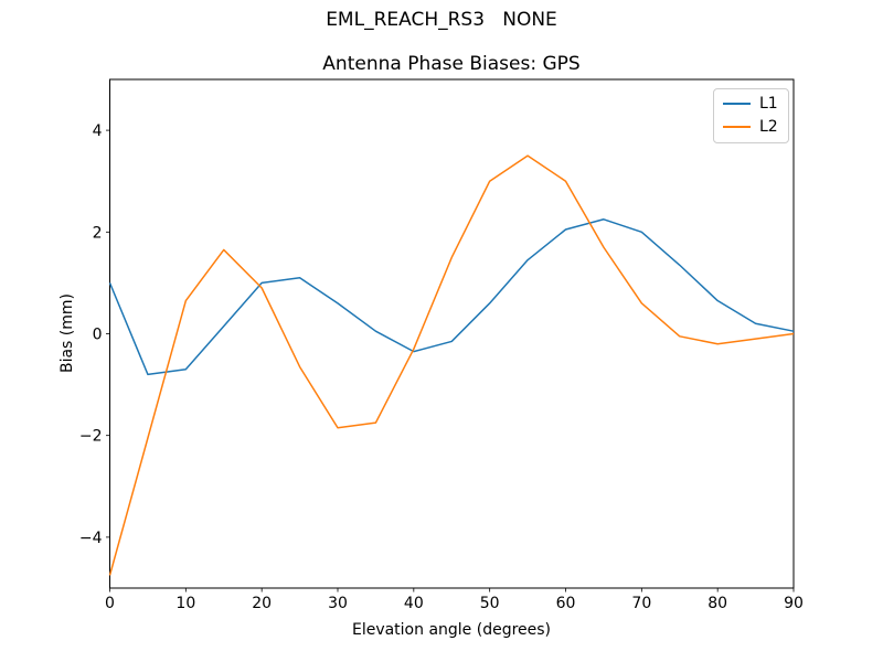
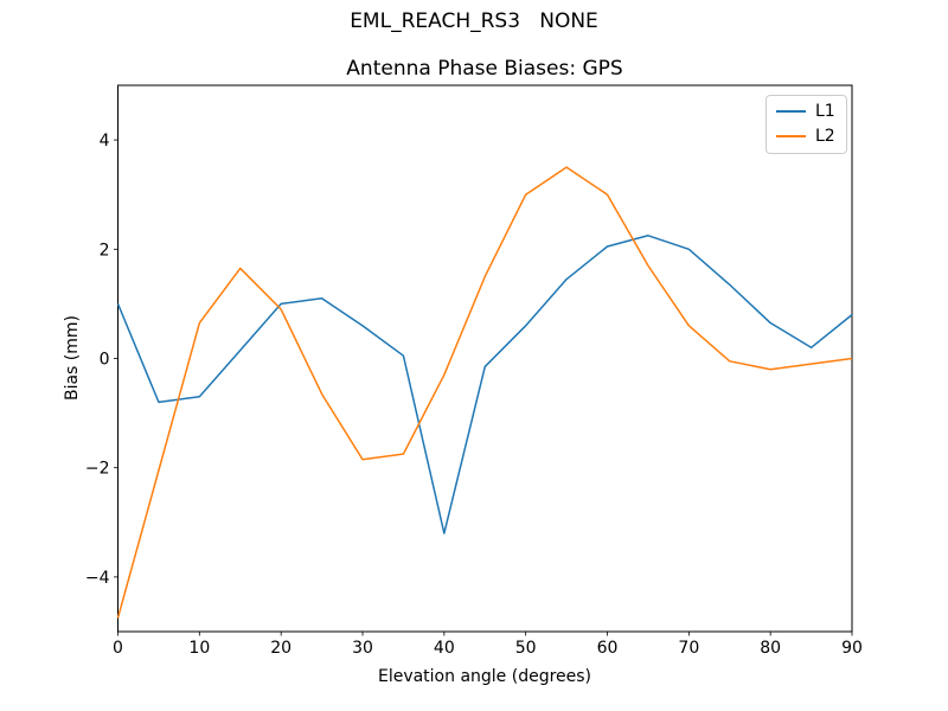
L1/40: -0.3 -> -3.2
L1/90: 0.1 -> 0.8
